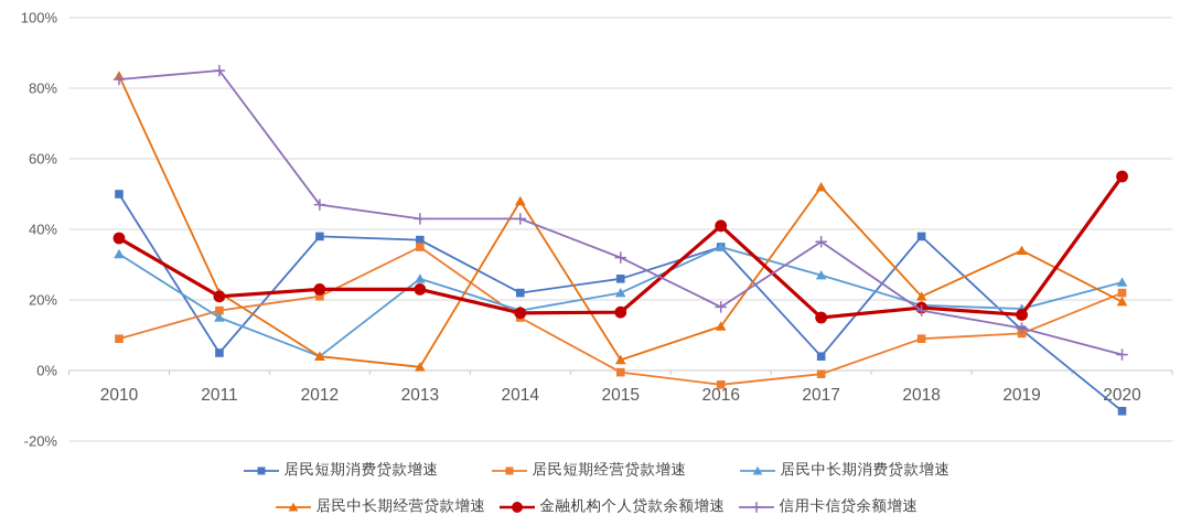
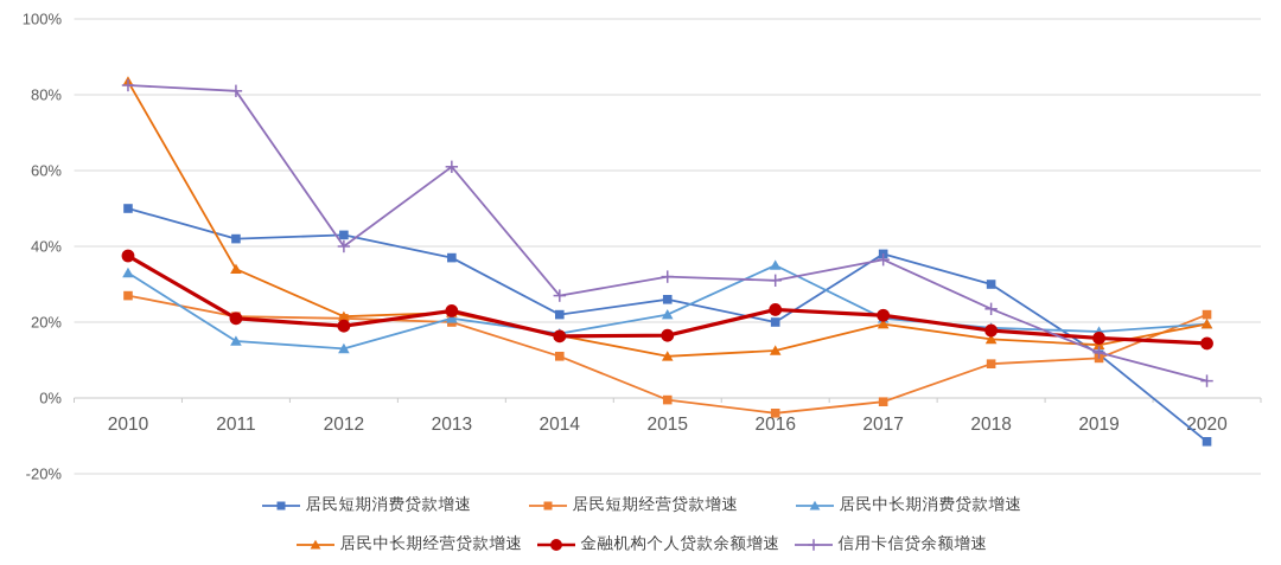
居民短期经营贷款增速/2010: 9% -> 27%
居民短期消费贷款增速/2011: 5% -> 42%
居民短期经营贷款增速/2011: 17% -> 22%
居民中长期经营贷款增速/2011: 22% -> 34%
信用卡信贷余额增速/2011: 85% -> 81%
居民短期消费贷款增速/2012: 38% -> 43%
居民中长期消费贷款增速/2012: 4% -> 13%
居民中长期经营贷款增速/2012: 4% -> 22%
金融机构个人贷款余额增速/2012: 23% -> 19%
信用卡信贷余额增速/2012: 47% -> 40%
居民短期经营贷款增速/2013: 35% -> 20%
居民中长期消费贷款增速/2013: 26% -> 21%
居民中长期经营贷款增速/2013: 1% -> 22%
信用卡信贷余额增速/2013: 43% -> 61%
居民短期经营贷款增速/2014: 15% -> 11%
居民中长期经营贷款增速/2014: 48% -> 16%
信用卡信贷余额增速/2014: 43% -> 27%
居民中长期经营贷款增速/2015: 3% -> 11%
居民短期消费贷款增速/2016: 35% -> 20%
金融机构个人贷款余额增速/2016: 41% -> 23%
信用卡信贷余额增速/2016: 18% -> 31%
居民短期消费贷款增速/2017: 4% -> 38%
居民中长期消费贷款增速/2017: 27% -> 21%
居民中长期经营贷款增速/2017: 52% -> 20%
金融机构个人贷款余额增速/2017: 15% -> 22%
居民短期消费贷款增速/2018: 38% -> 30%
居民中长期经营贷款增速/2018: 21% -> 16%
信用卡信贷余额增速/2018: 17% -> 24%
居民中长期经营贷款增速/2019: 34% -> 14%
居民中长期消费贷款增速/2020: 25% -> 20%
金融机构个人贷款余额增速/2020: 55% -> 14%
